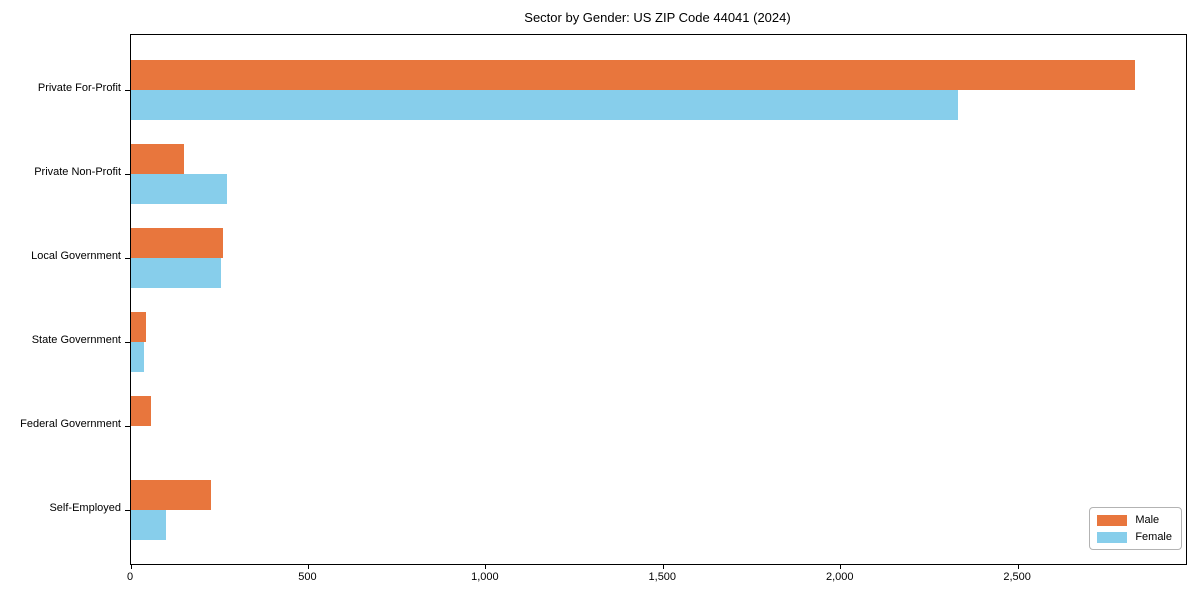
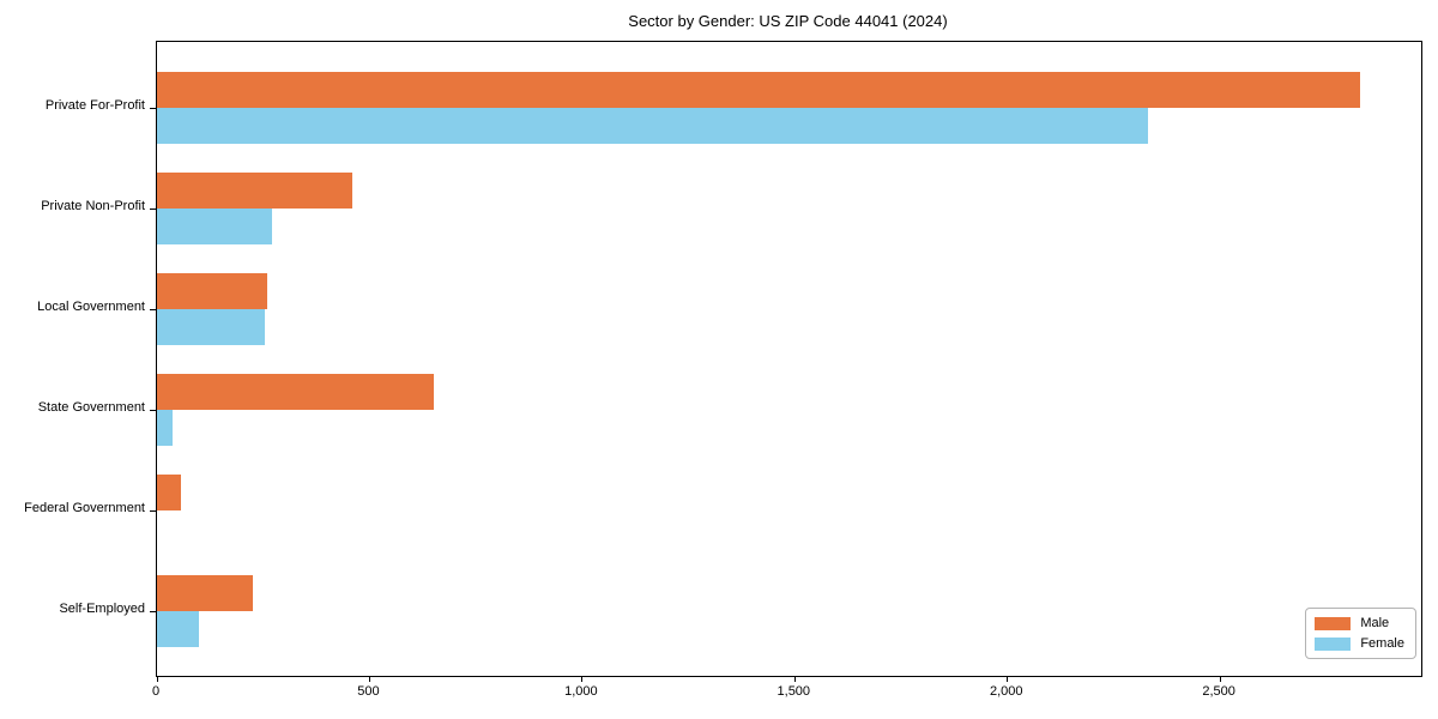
Male/Private Non-Profit: 150 -> 460
Male/State Government: 40 -> 650
